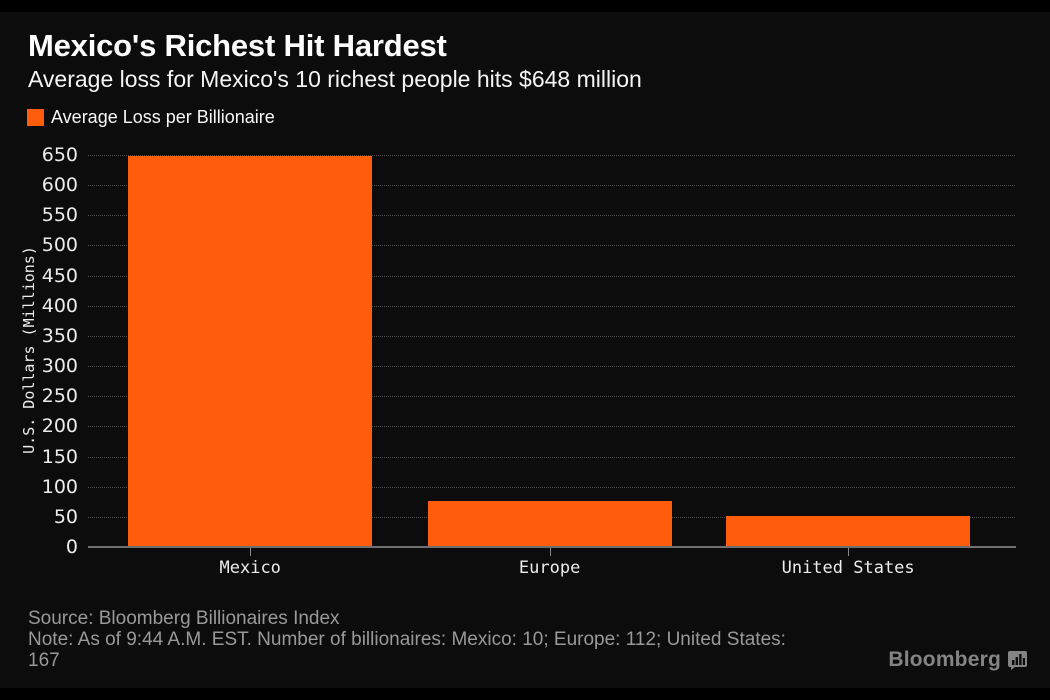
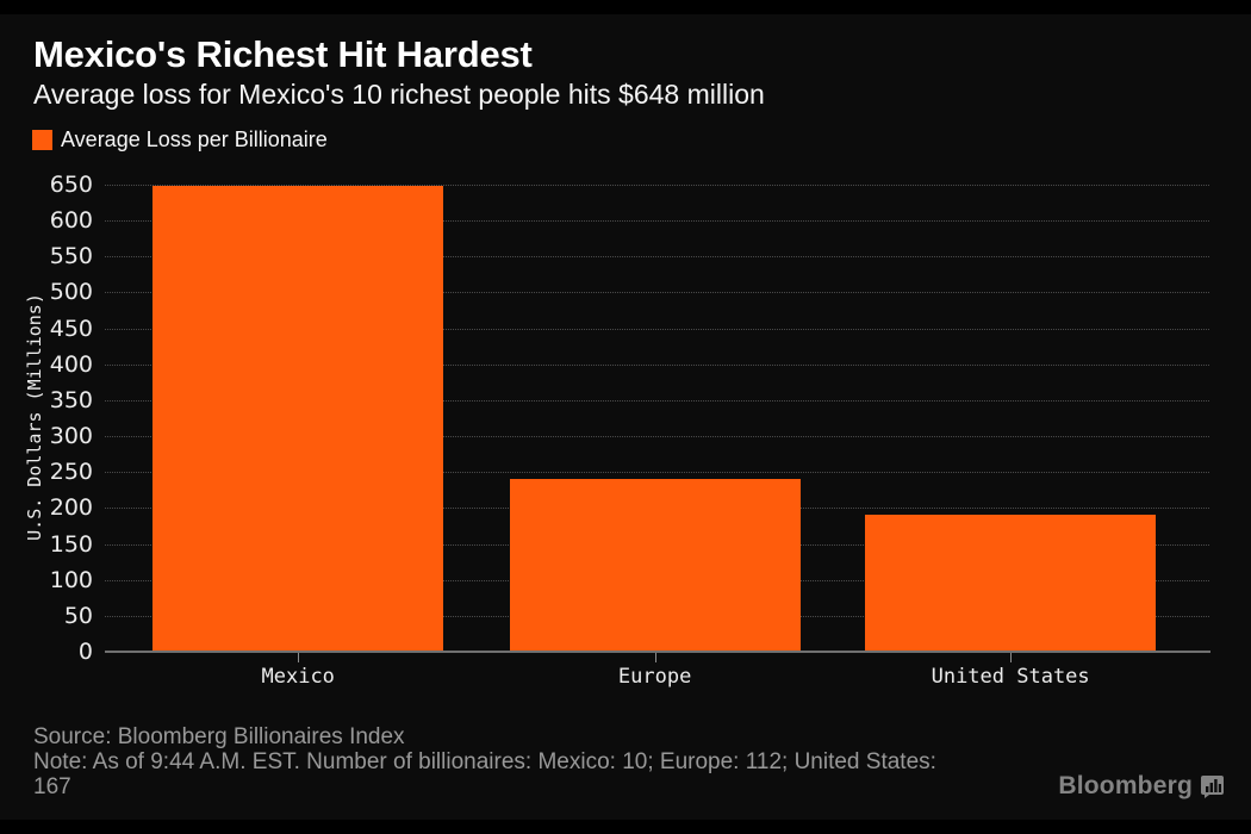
Europe: 80 -> 240
United States: 50 -> 190
